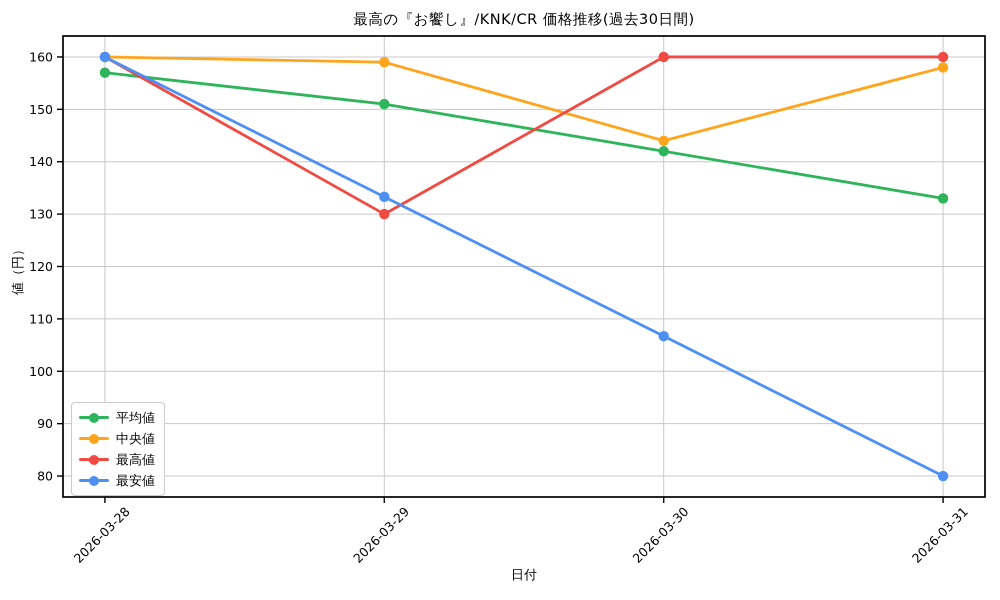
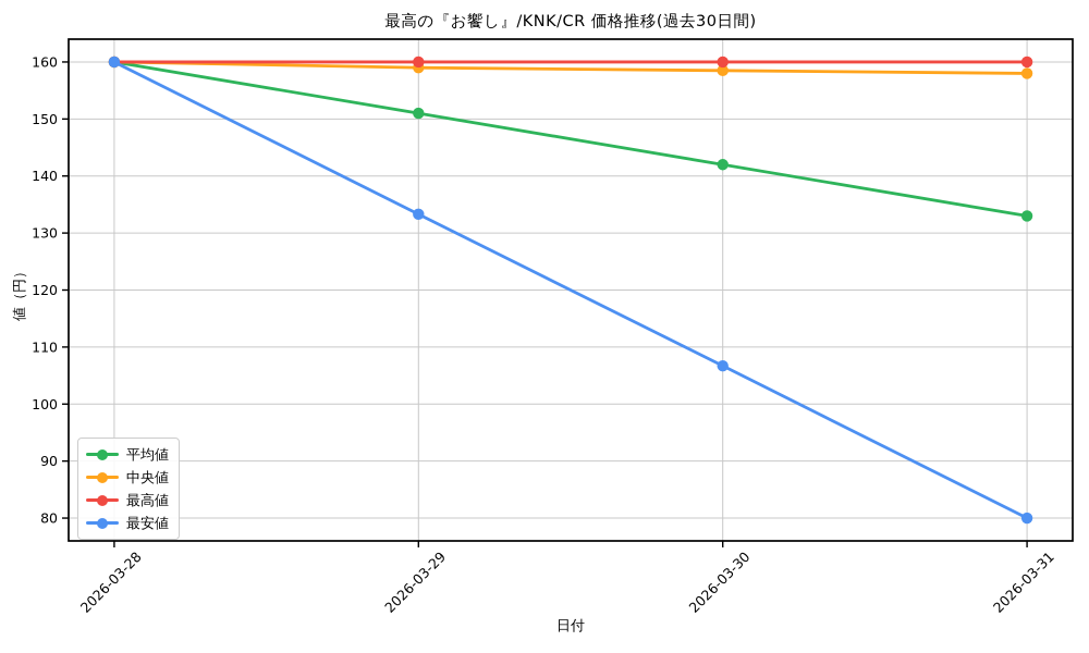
平均値/2026-03-28: 157 -> 160
最高値/2026-03-29: 130 -> 160
中央値/2026-03-30: 144 -> 158
